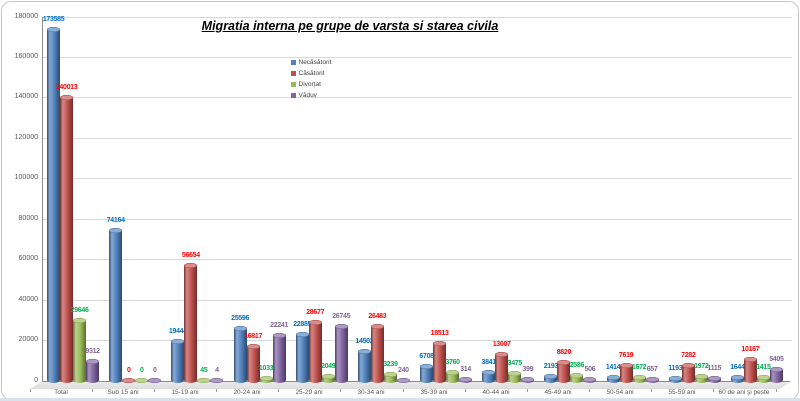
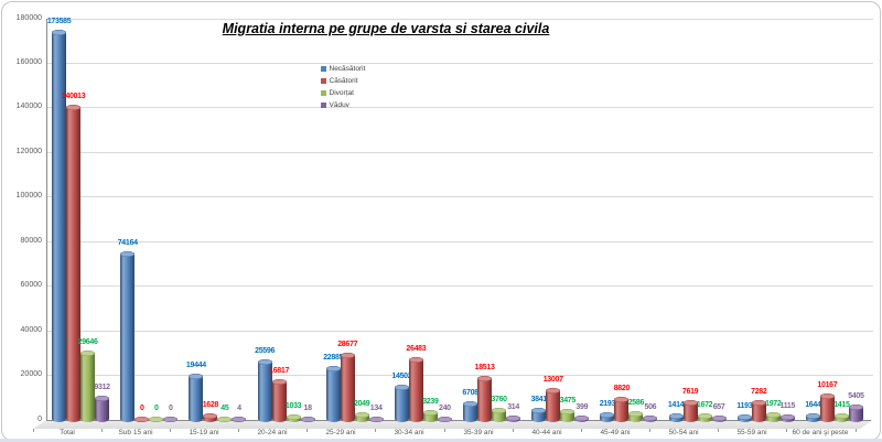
Căsătorit/15-19 ani: 56654 -> 1628
Văduv/20-24 ani: 22241 -> 18
Văduv/25-29 ani: 26745 -> 134
